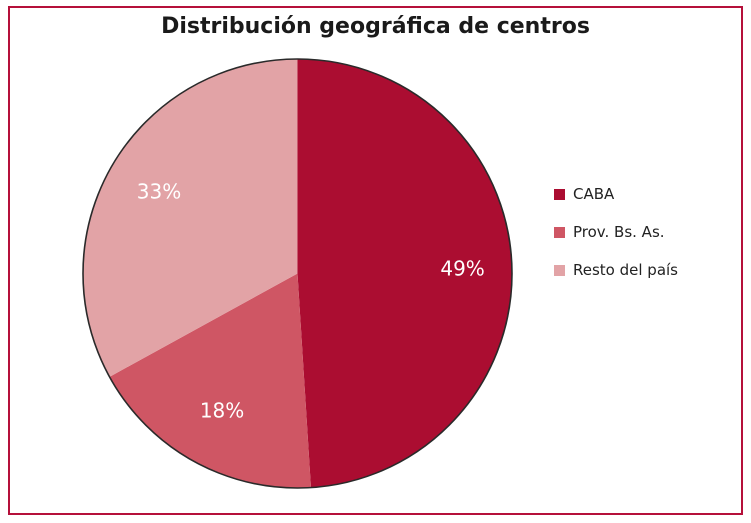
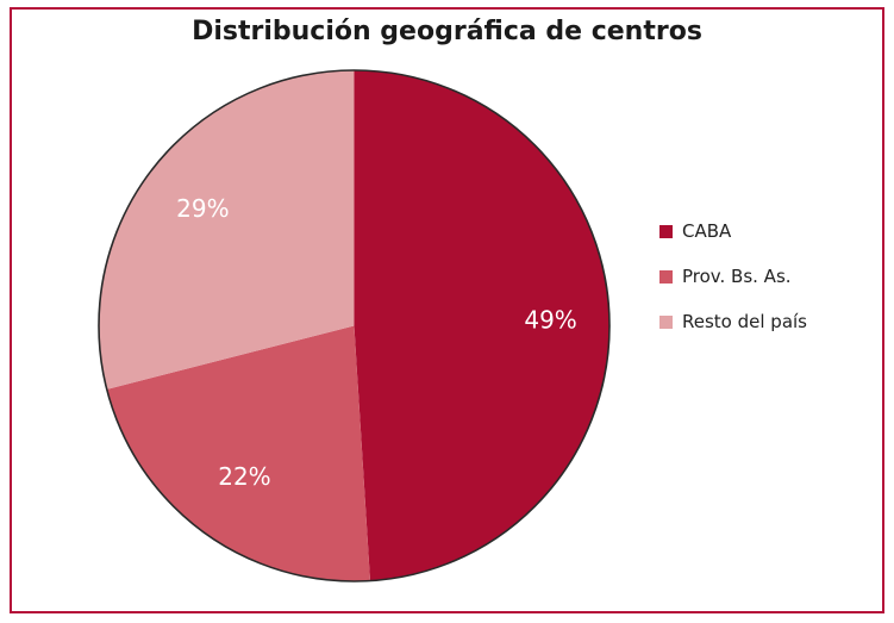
Prov. Bs. As.: 18% -> 22%
Resto del país: 33% -> 29%
